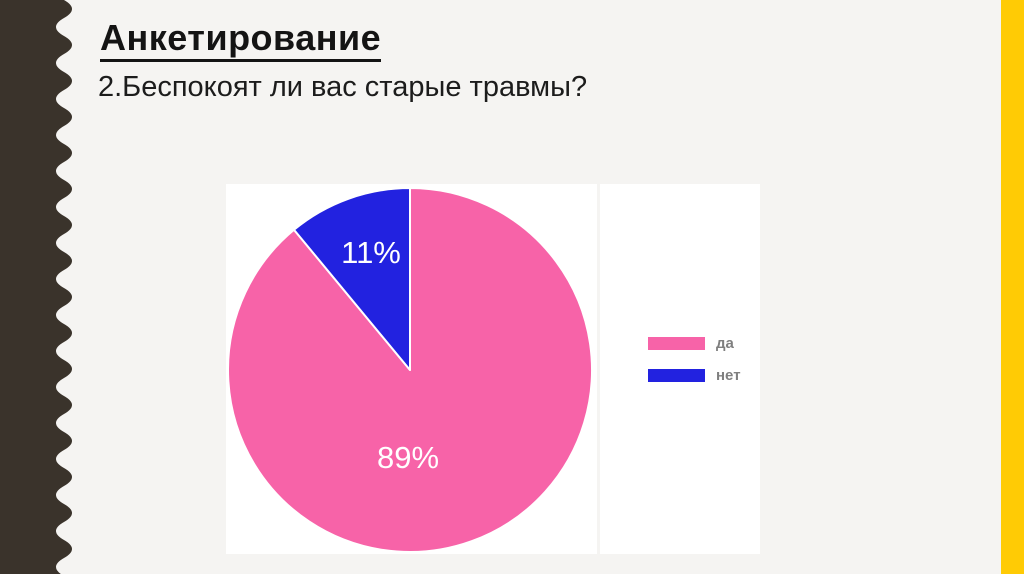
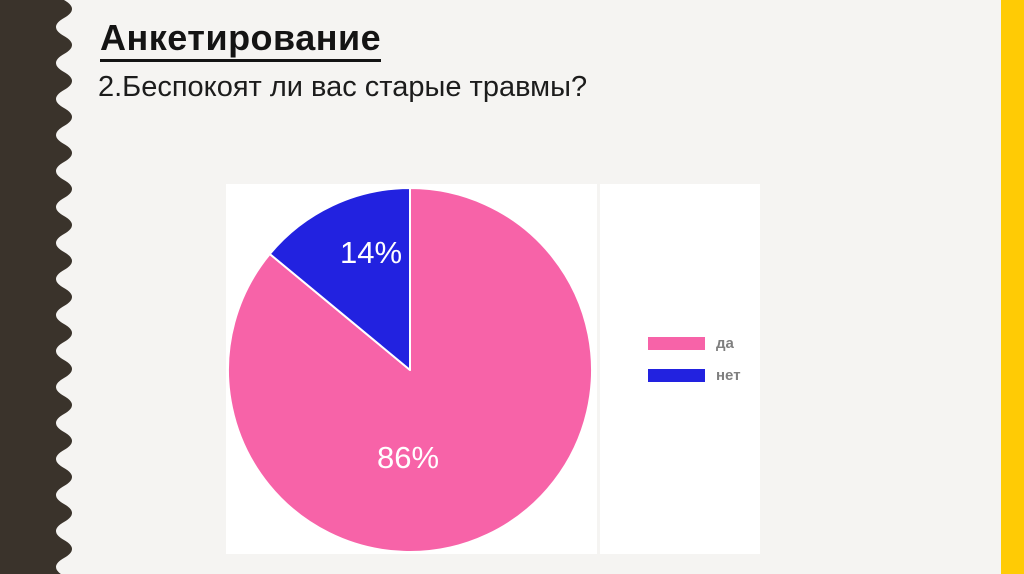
да: 89% -> 86%
нет: 11% -> 14%
